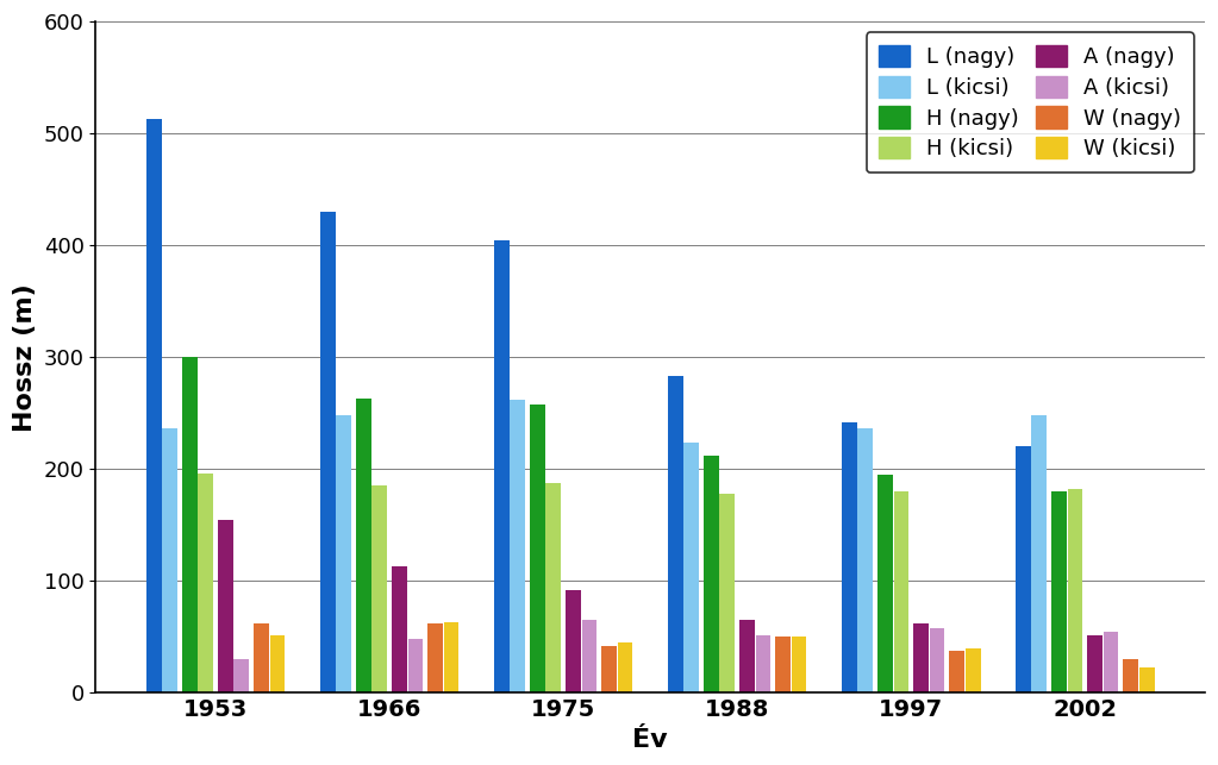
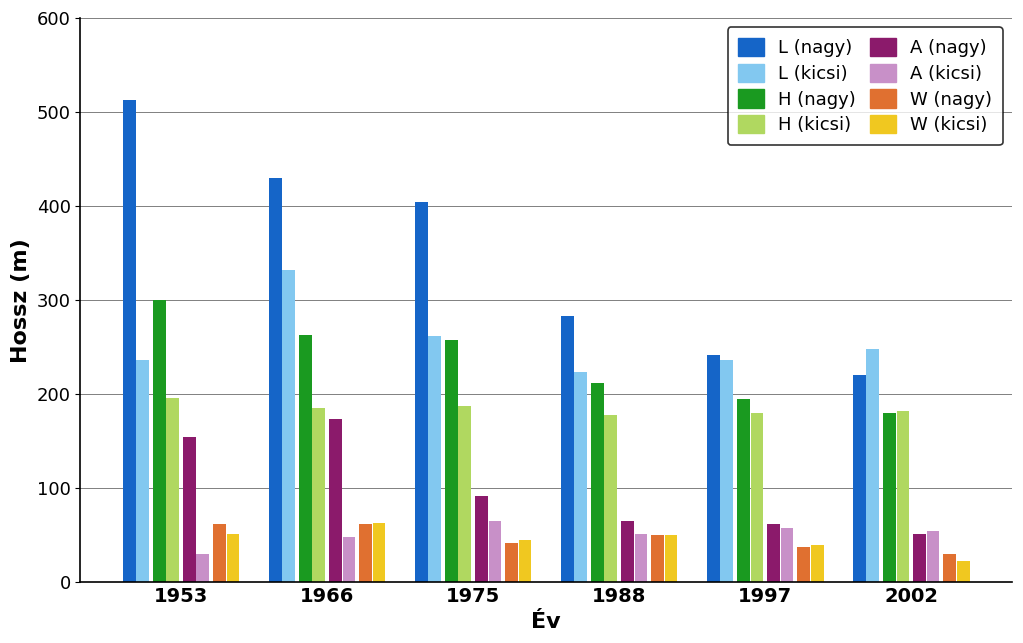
L (kicsi)/1966: 248 -> 332
A (nagy)/1966: 113 -> 174
